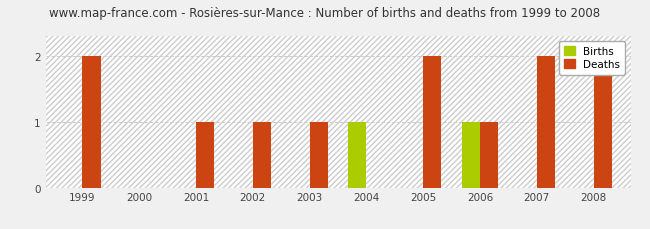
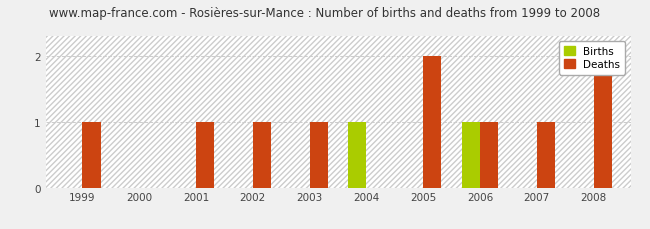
Deaths/1999: 2 -> 1
Deaths/2007: 2 -> 1
